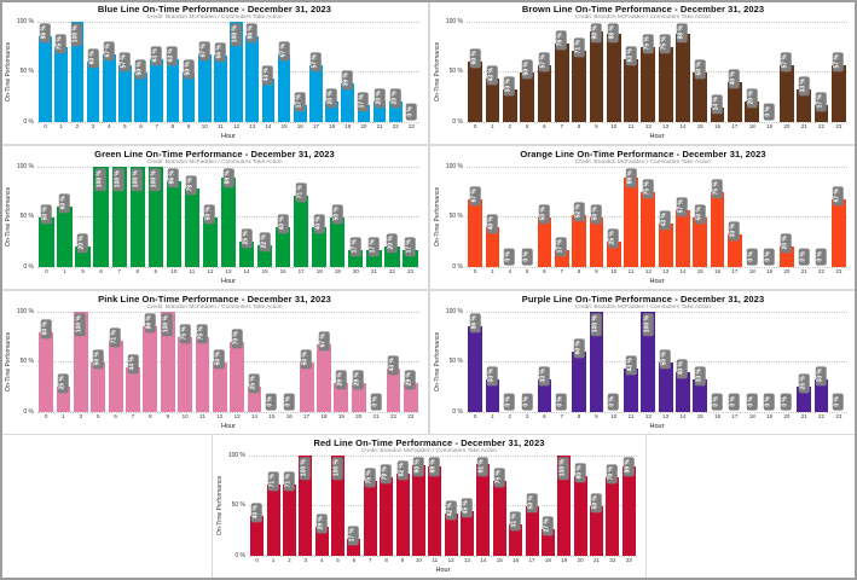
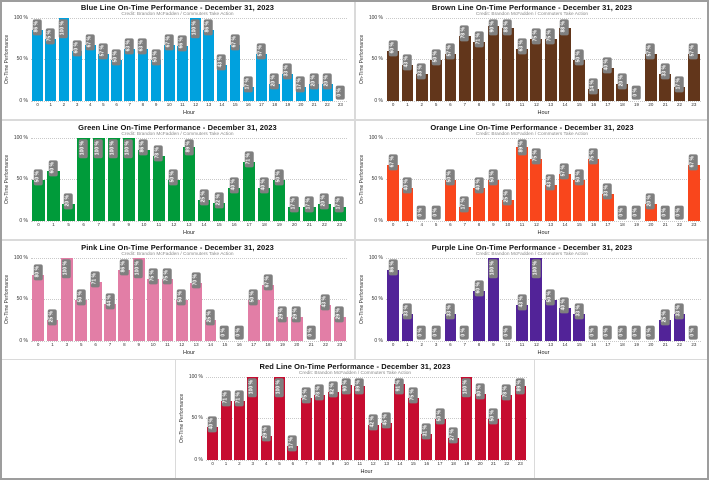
Blue Line On-Time Performance - December 31, 2023/19: 39 -> 33
Orange Line On-Time Performance - December 31, 2023/8: 52 -> 40
